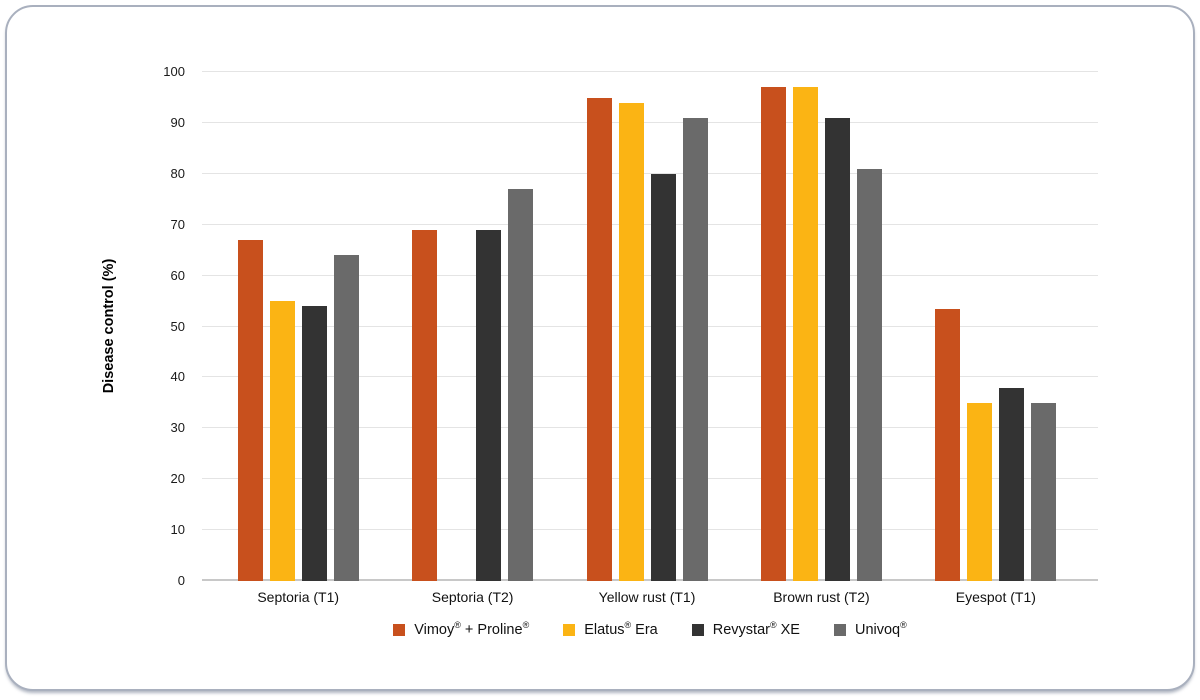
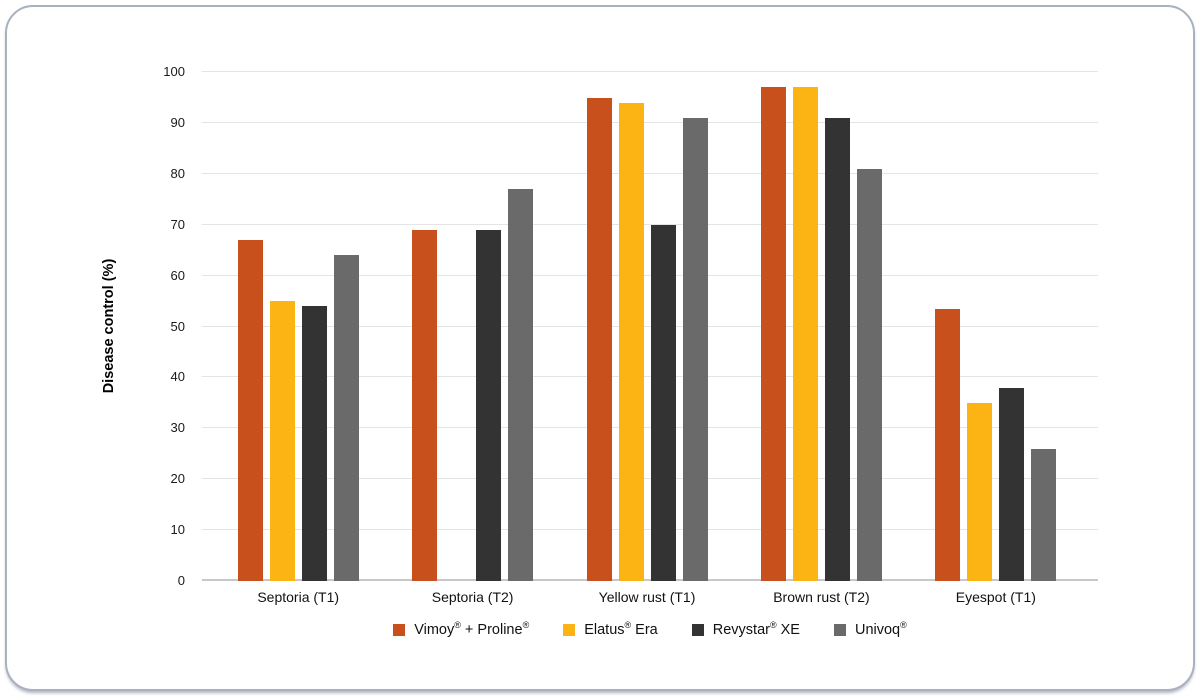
Revystar® XE/Yellow rust (T1): 80 -> 70
Univoq®/Eyespot (T1): 35 -> 26
